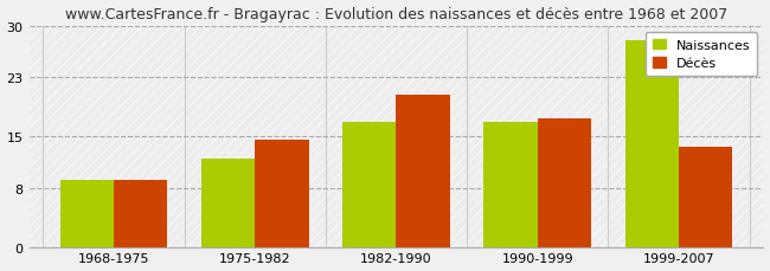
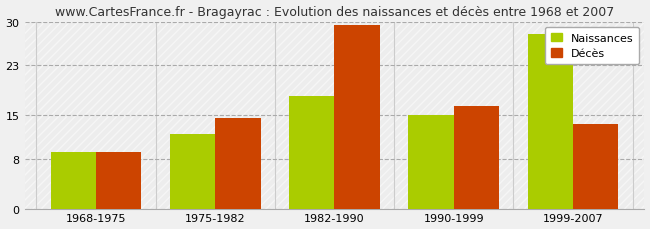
Naissances/1982-1990: 17 -> 18
Décès/1982-1990: 20.6 -> 29.5
Naissances/1990-1999: 17 -> 15
Décès/1990-1999: 17.4 -> 16.5
